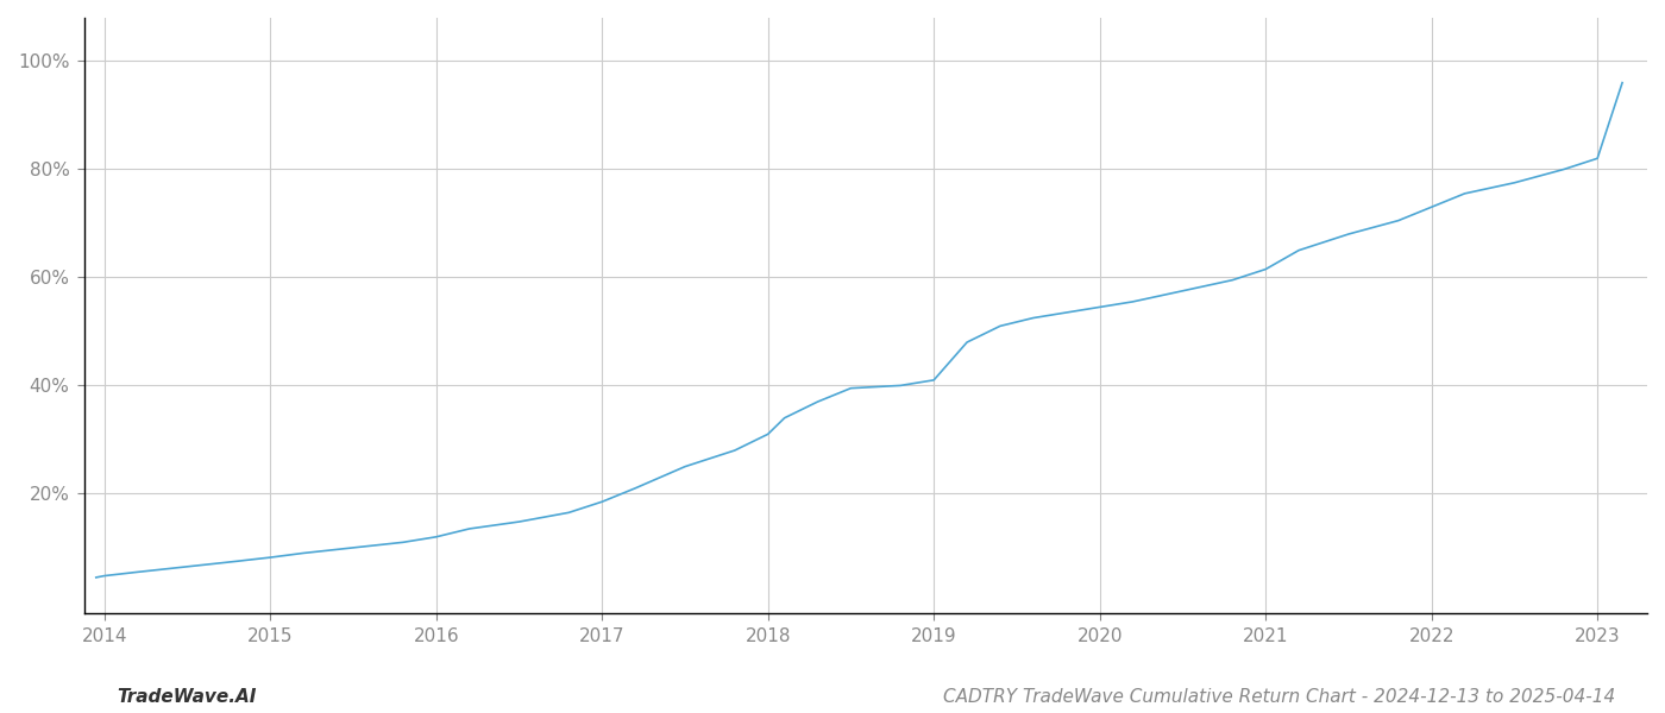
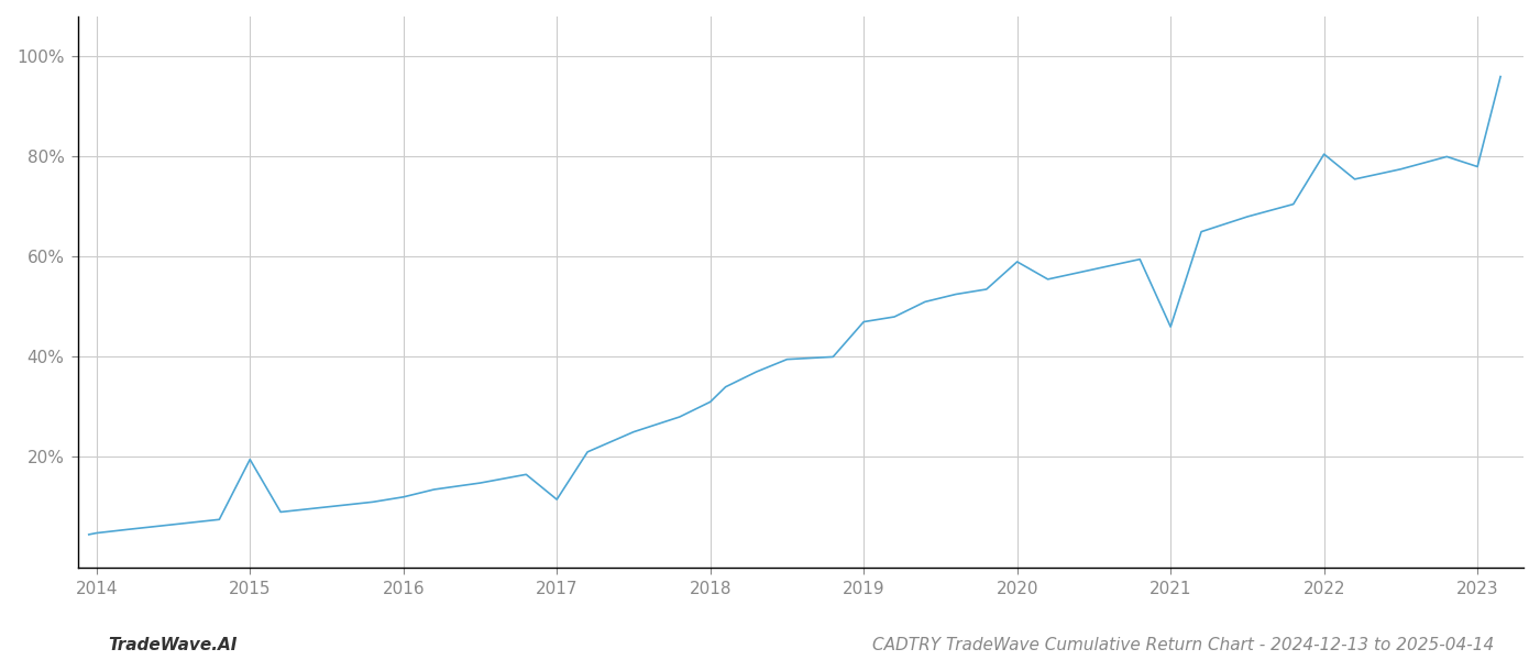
2015: 8.2% -> 19.5%
2017: 18.5% -> 11.5%
2019: 41.0% -> 47.0%
2020: 54.5% -> 59.0%
2021: 61.5% -> 46.0%
2022: 73.0% -> 80.5%
2023: 82.0% -> 78.0%
